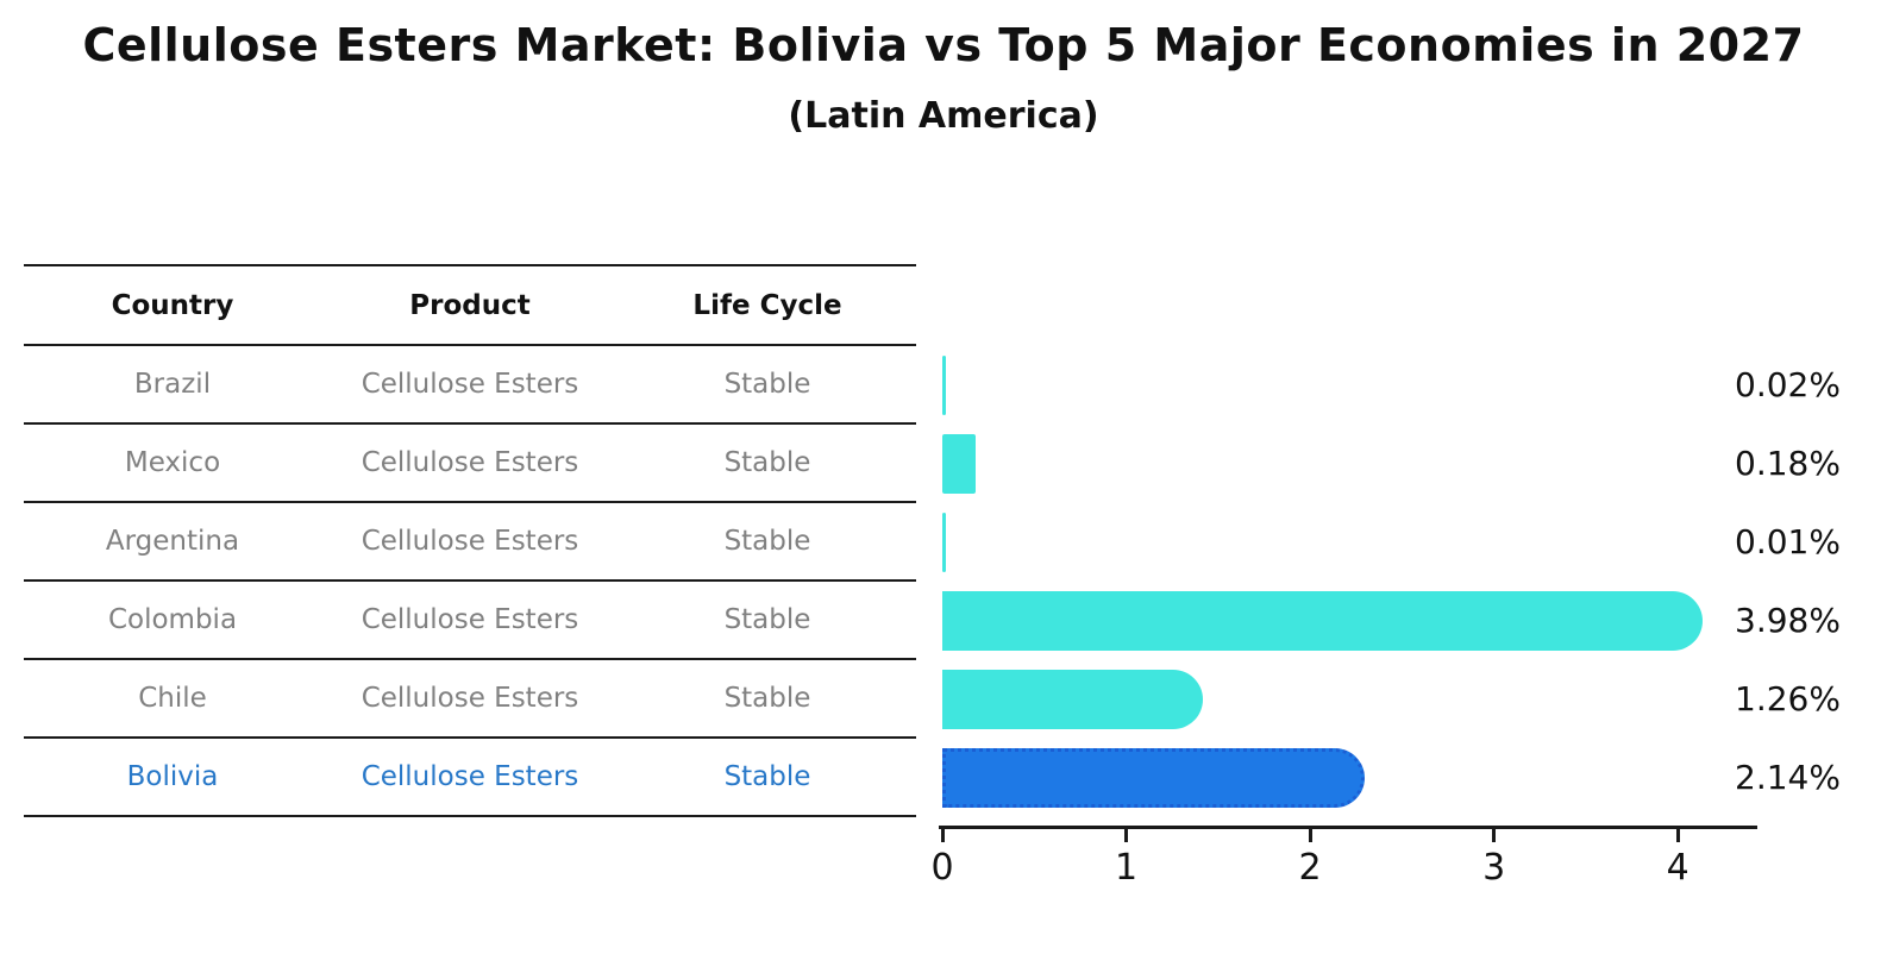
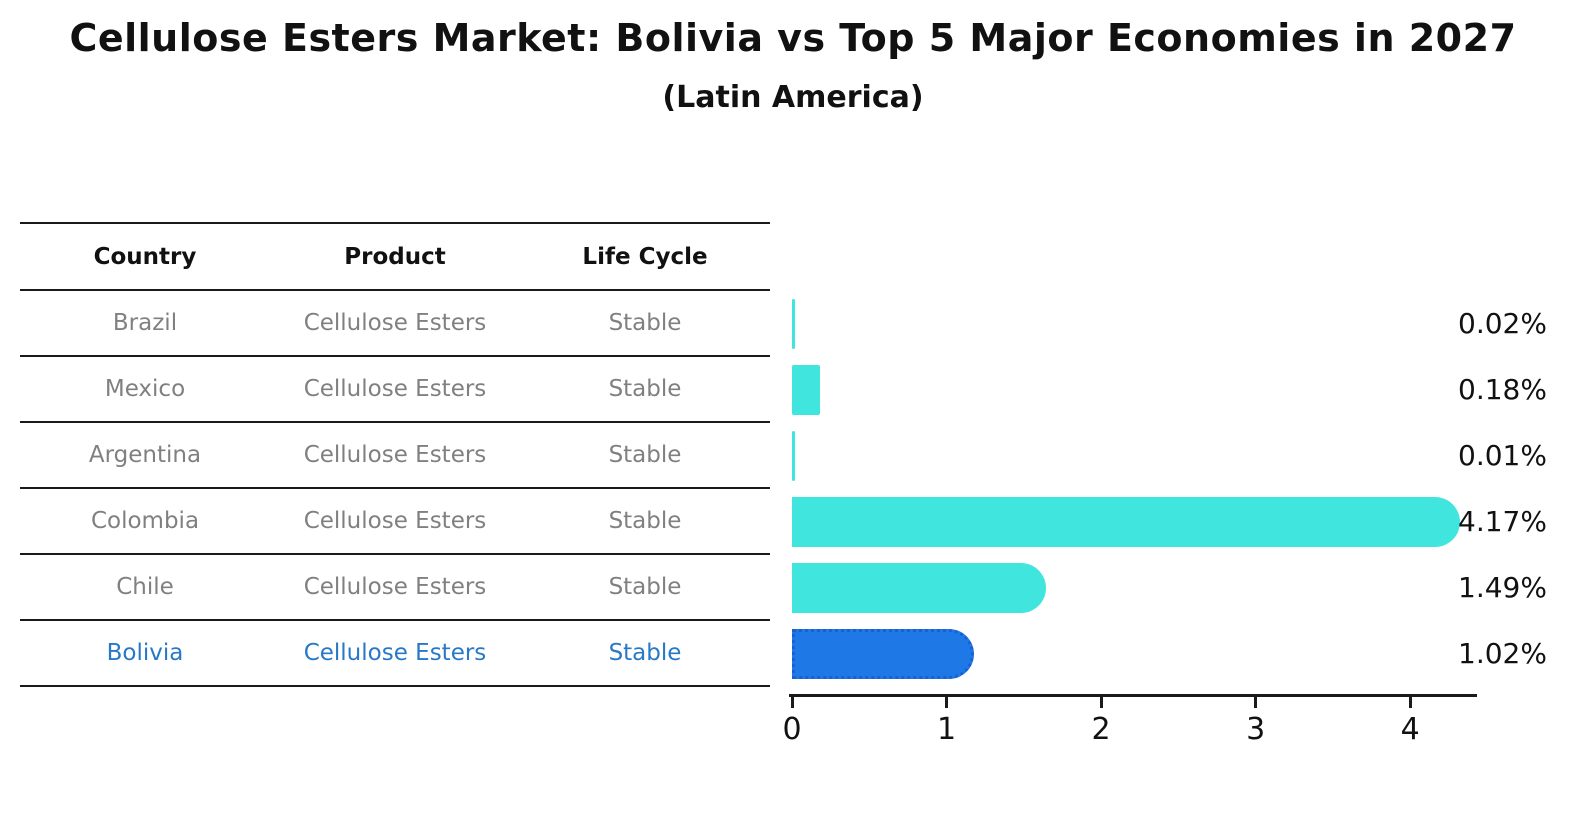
Colombia: 3.98% -> 4.17%
Chile: 1.26% -> 1.49%
Bolivia: 2.14% -> 1.02%
